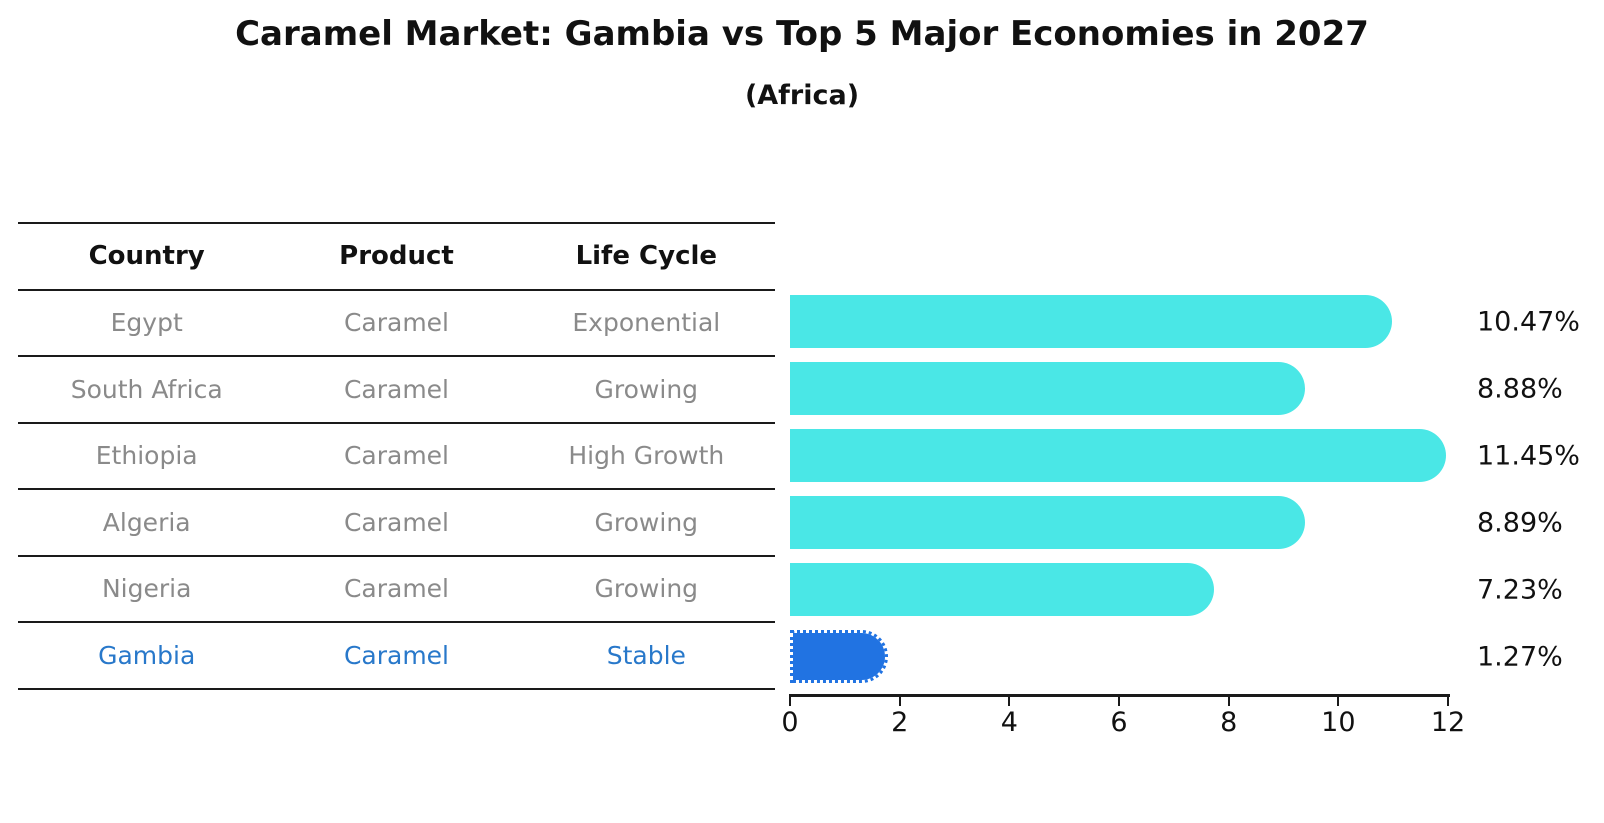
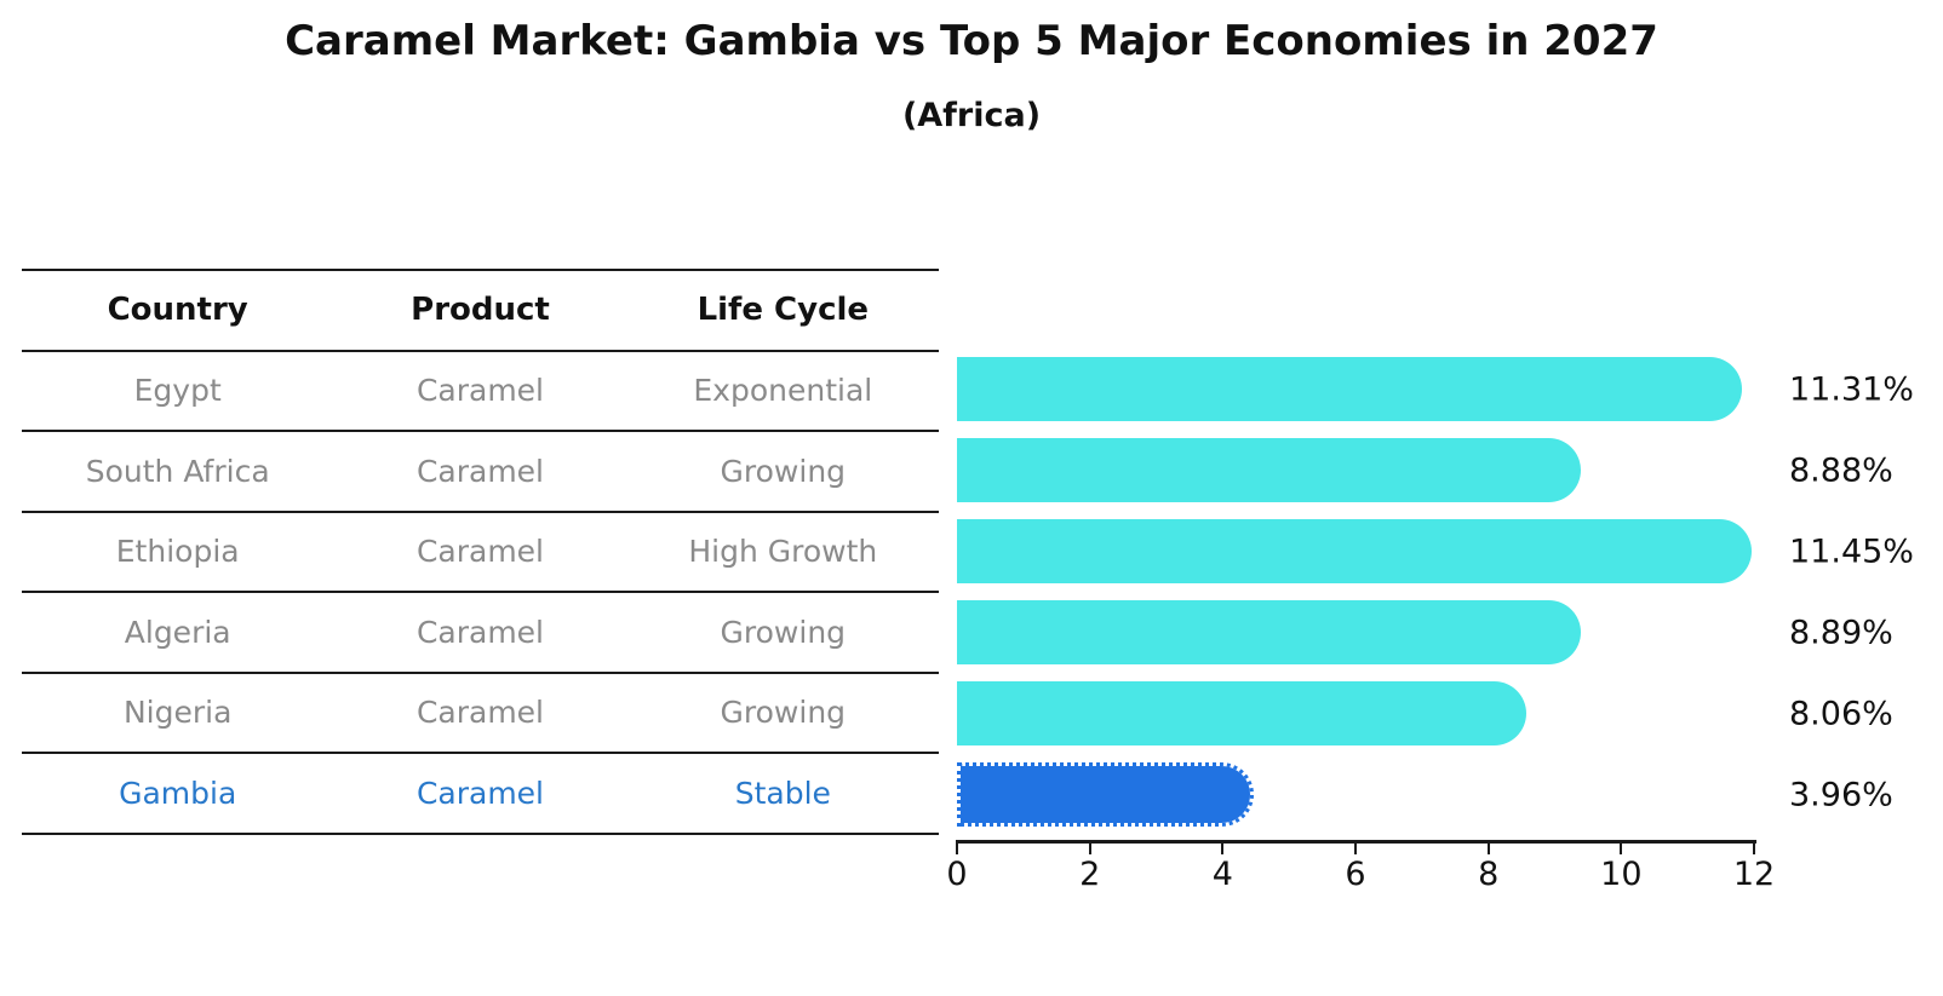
Egypt: 10.47% -> 11.31%
Nigeria: 7.23% -> 8.06%
Gambia: 1.27% -> 3.96%
